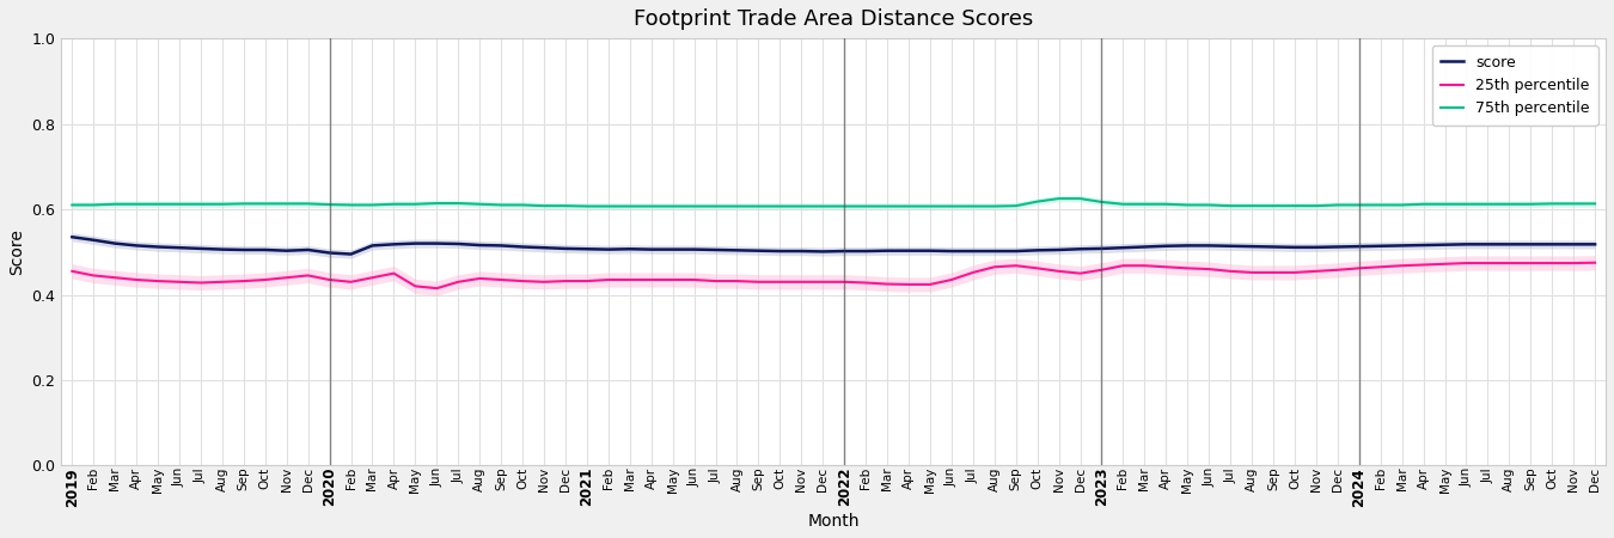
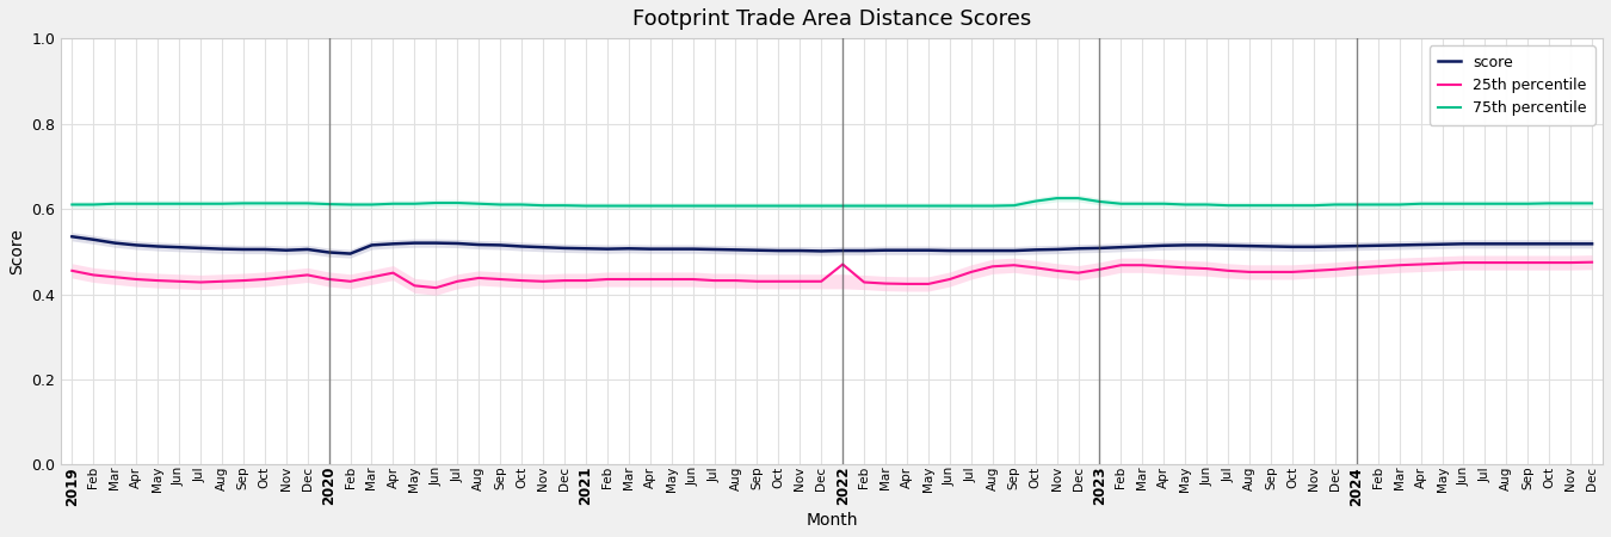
25th percentile/2022: 0.430 -> 0.470
